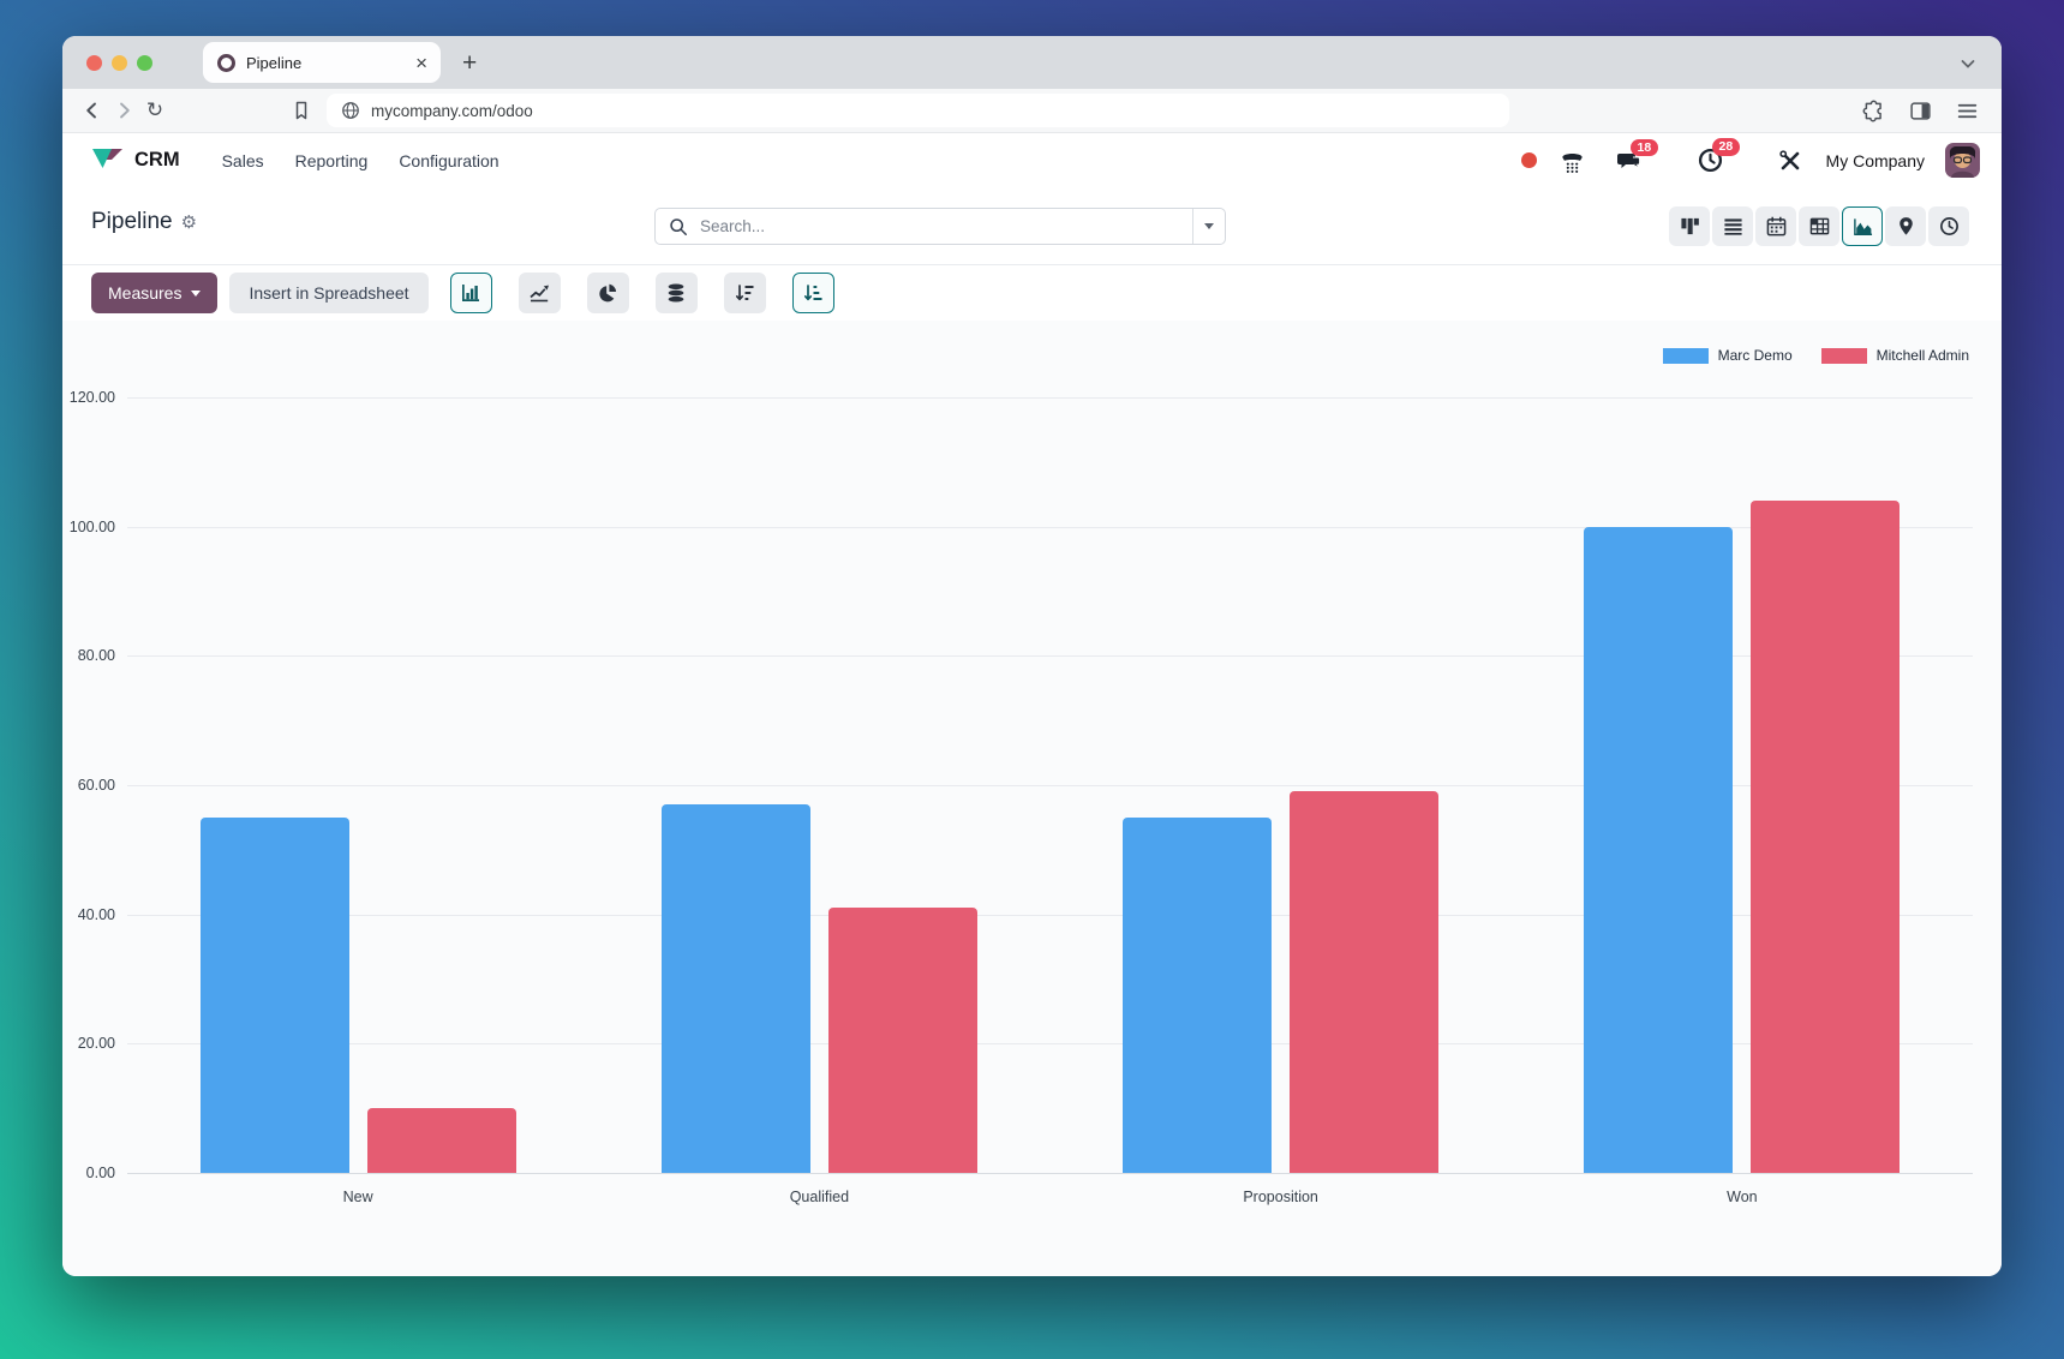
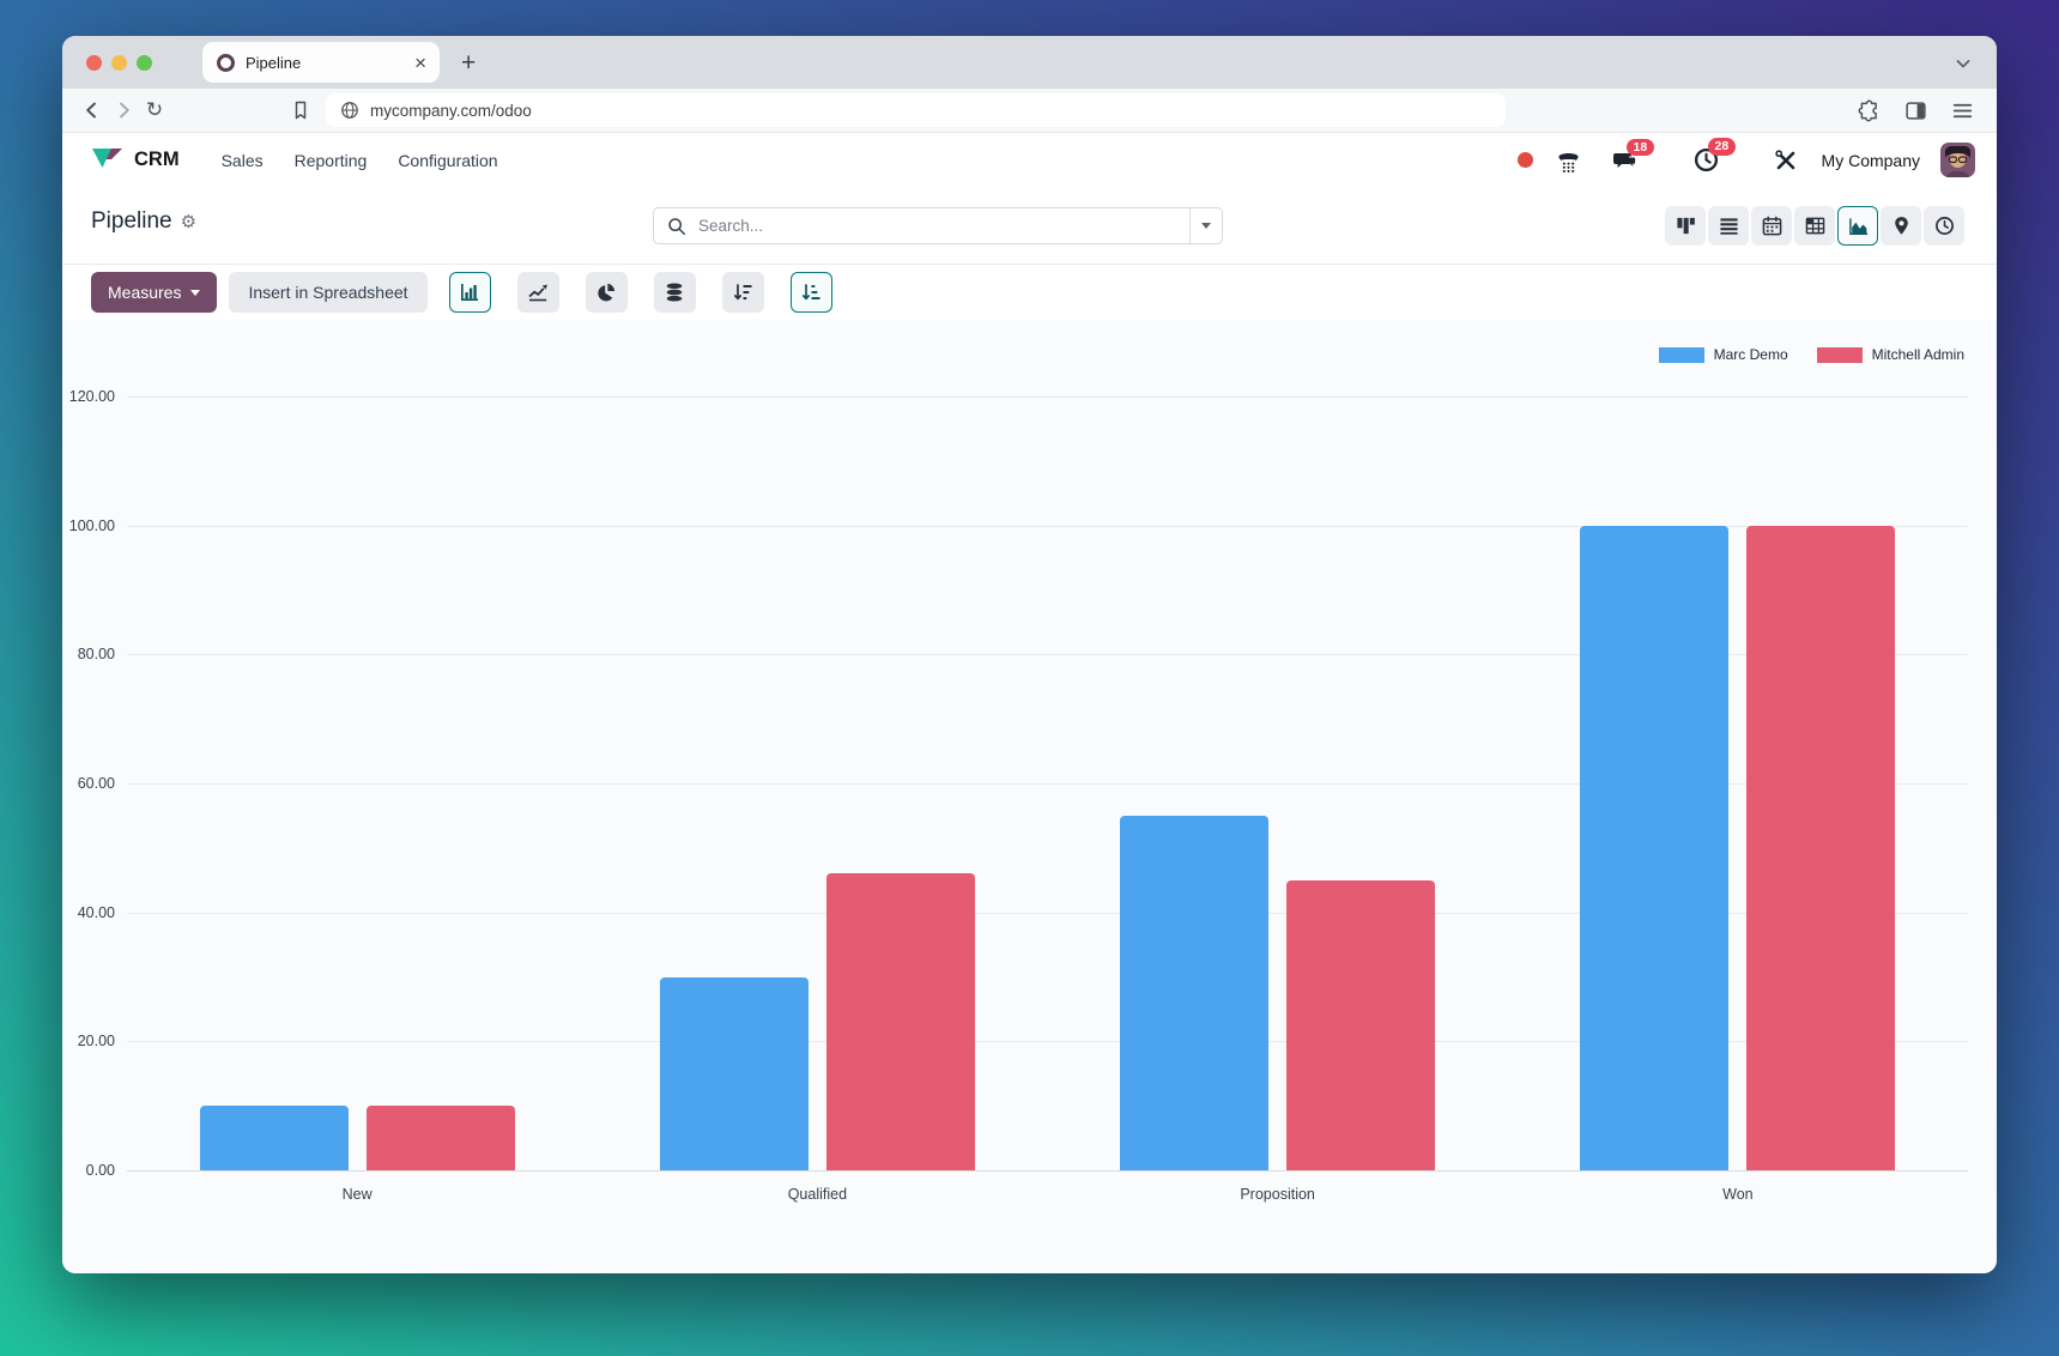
Marc Demo/New: 55 -> 10
Marc Demo/Qualified: 57 -> 30
Mitchell Admin/Qualified: 41 -> 46
Mitchell Admin/Proposition: 59 -> 45
Mitchell Admin/Won: 104 -> 100
